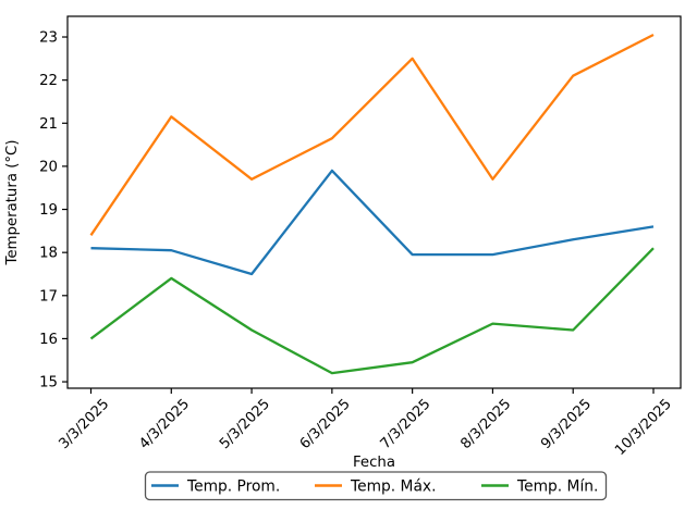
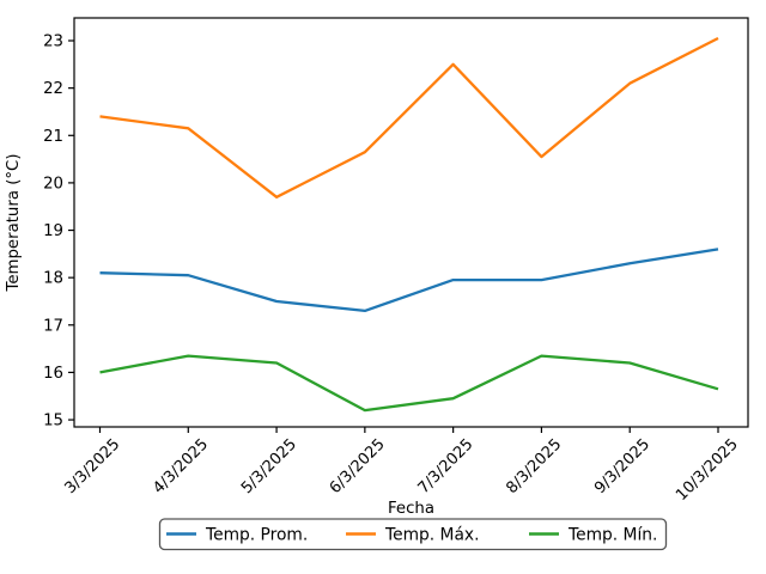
Temp. Máx./3/3/2025: 18.4 -> 21.4
Temp. Mín./4/3/2025: 17.4 -> 16.4
Temp. Prom./6/3/2025: 19.9 -> 17.3
Temp. Máx./8/3/2025: 19.7 -> 20.6
Temp. Mín./10/3/2025: 18.1 -> 15.7
